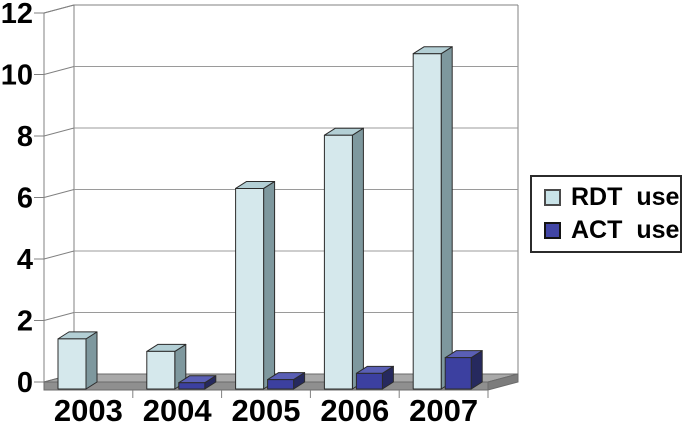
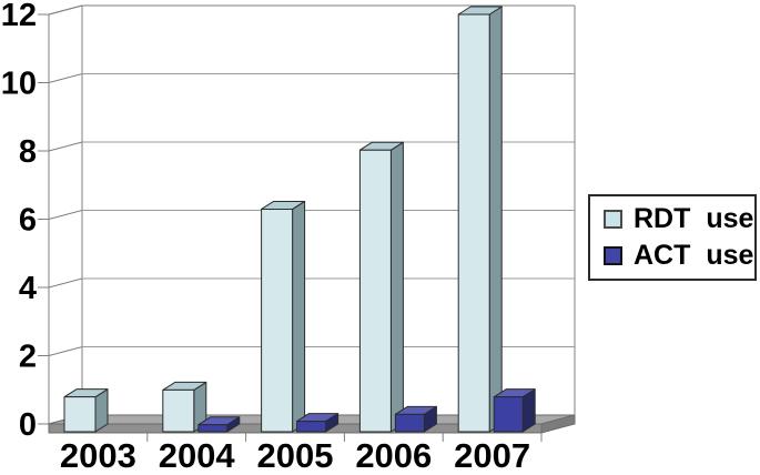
RDT use/2003: 1.6 -> 1.0
RDT use/2007: 10.7 -> 12.0
